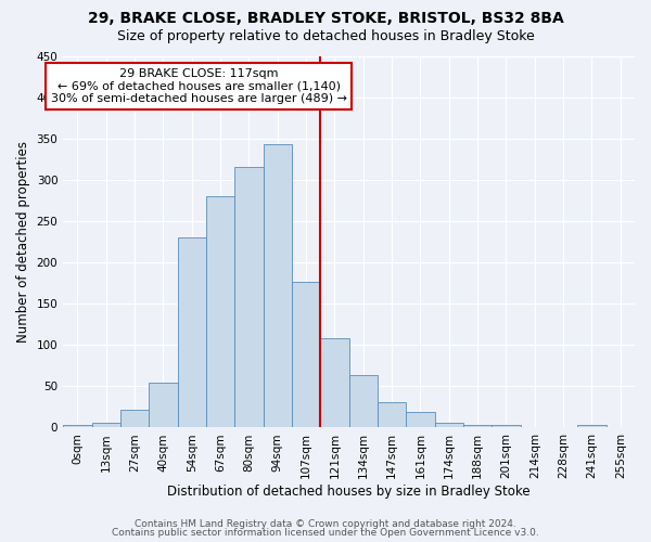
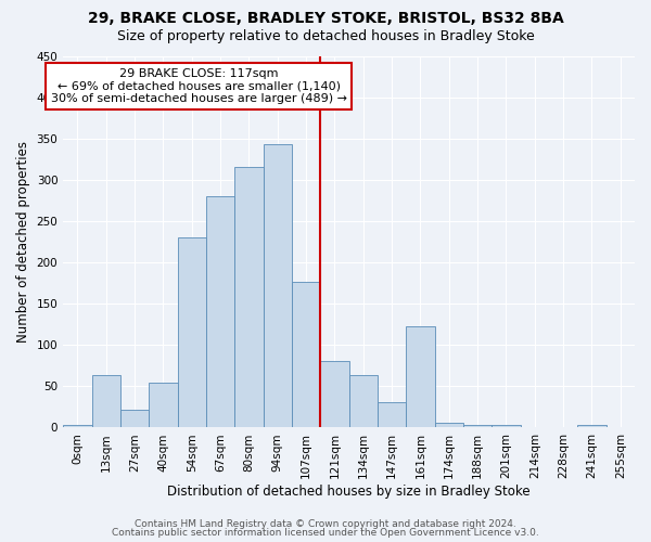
13sqm: 6 -> 64
121sqm: 108 -> 80
161sqm: 19 -> 122
